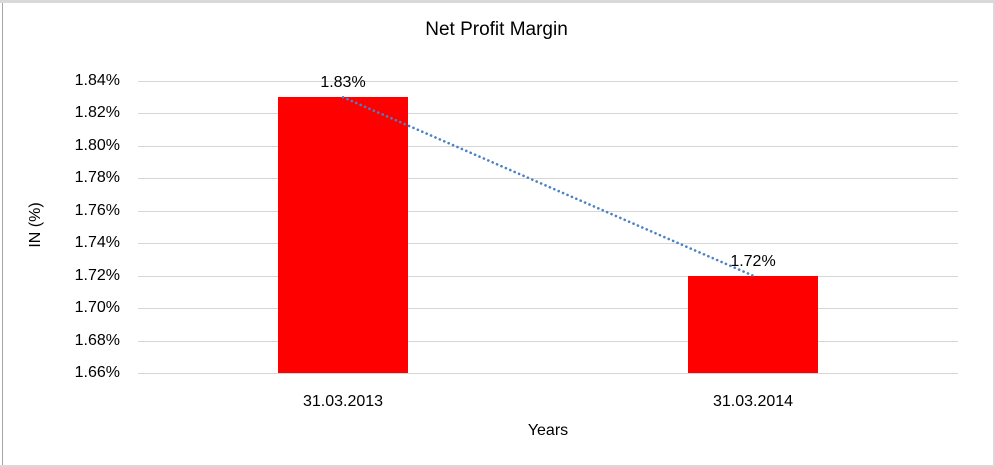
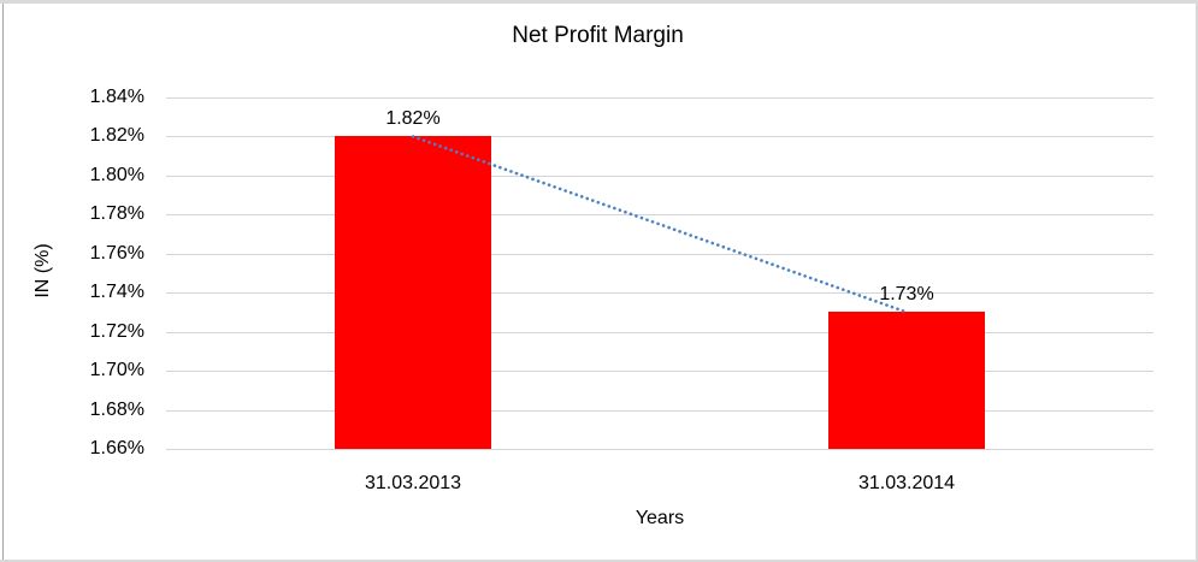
31.03.2013: 1.83% -> 1.82%
31.03.2014: 1.72% -> 1.73%
